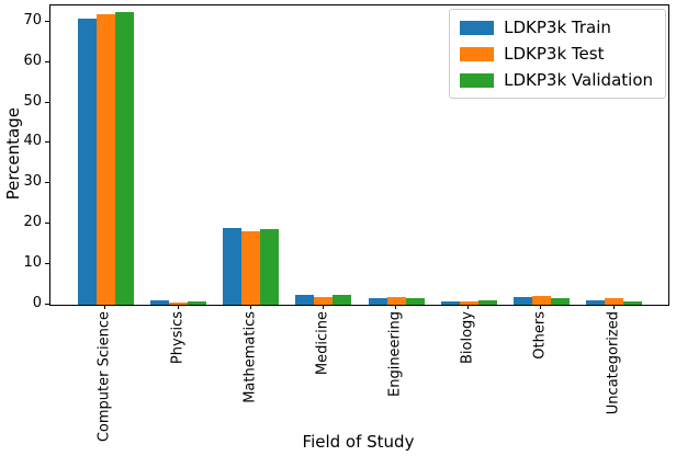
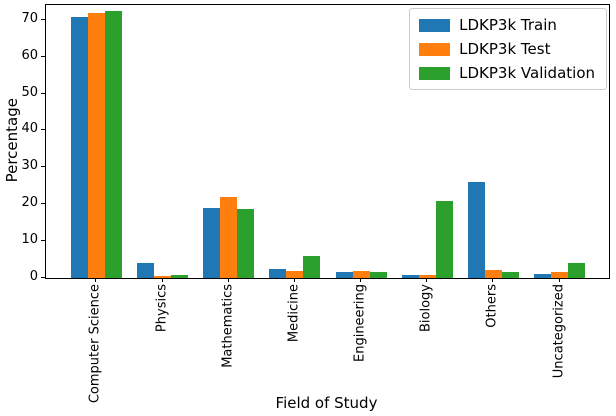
LDKP3k Train/Physics: 1 -> 4
LDKP3k Test/Mathematics: 18 -> 22
LDKP3k Validation/Medicine: 2 -> 6
LDKP3k Validation/Biology: 1 -> 21
LDKP3k Train/Others: 2 -> 26
LDKP3k Validation/Uncategorized: 1 -> 4
